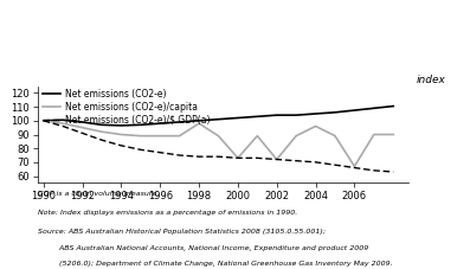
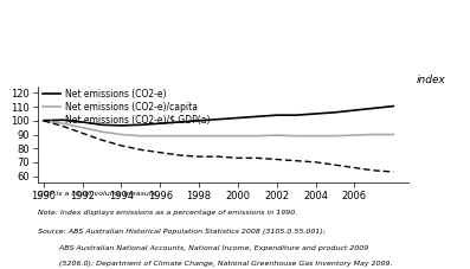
Net emissions (CO2-e)/capita/1998: 98 -> 89
Net emissions (CO2-e)/capita/2000: 73 -> 89
Net emissions (CO2-e)/capita/2002: 72 -> 90
Net emissions (CO2-e)/capita/2004: 96 -> 89
Net emissions (CO2-e)/capita/2006: 67 -> 90
